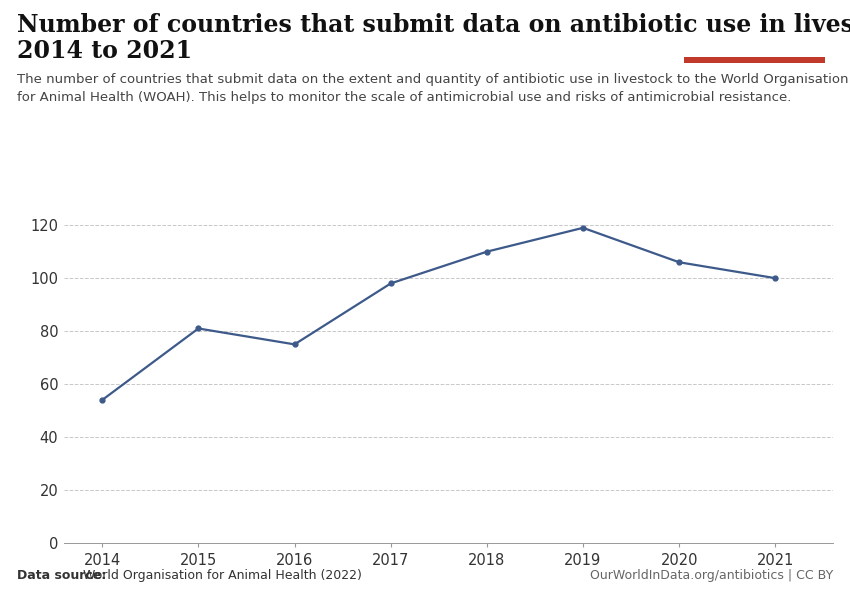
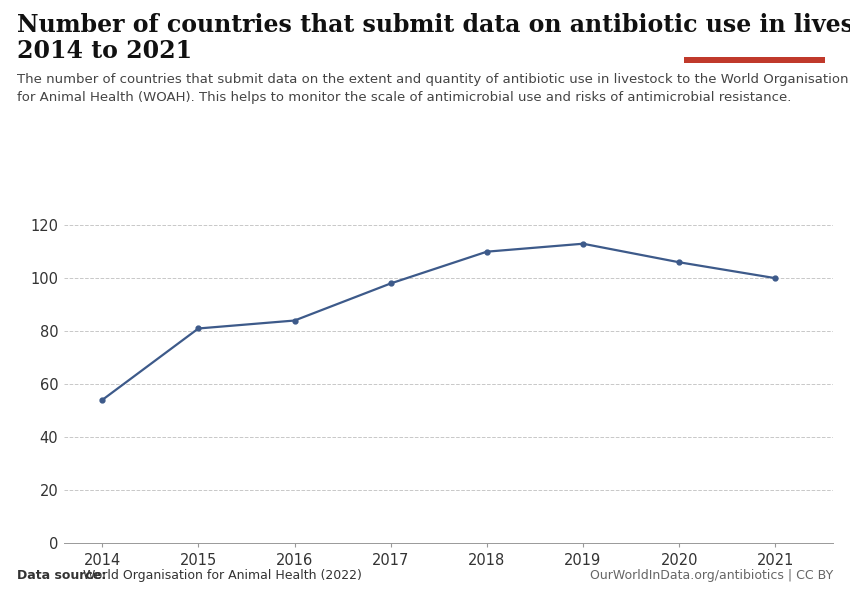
2016: 75 -> 84
2019: 119 -> 113
